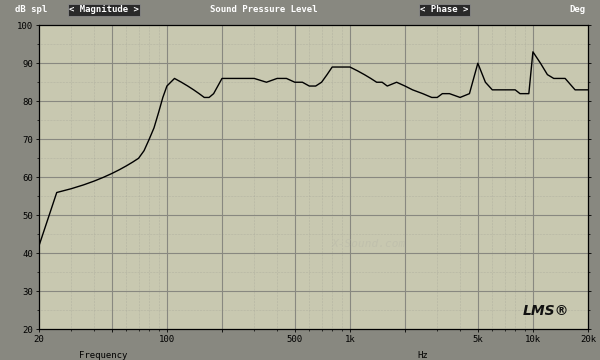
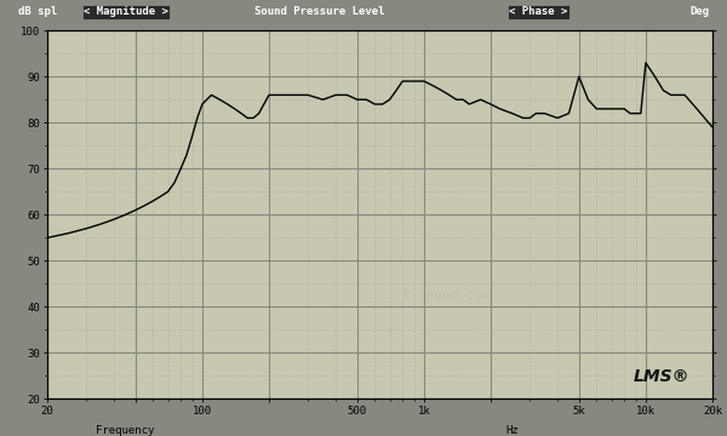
20: 42 -> 55
20k: 83 -> 79
